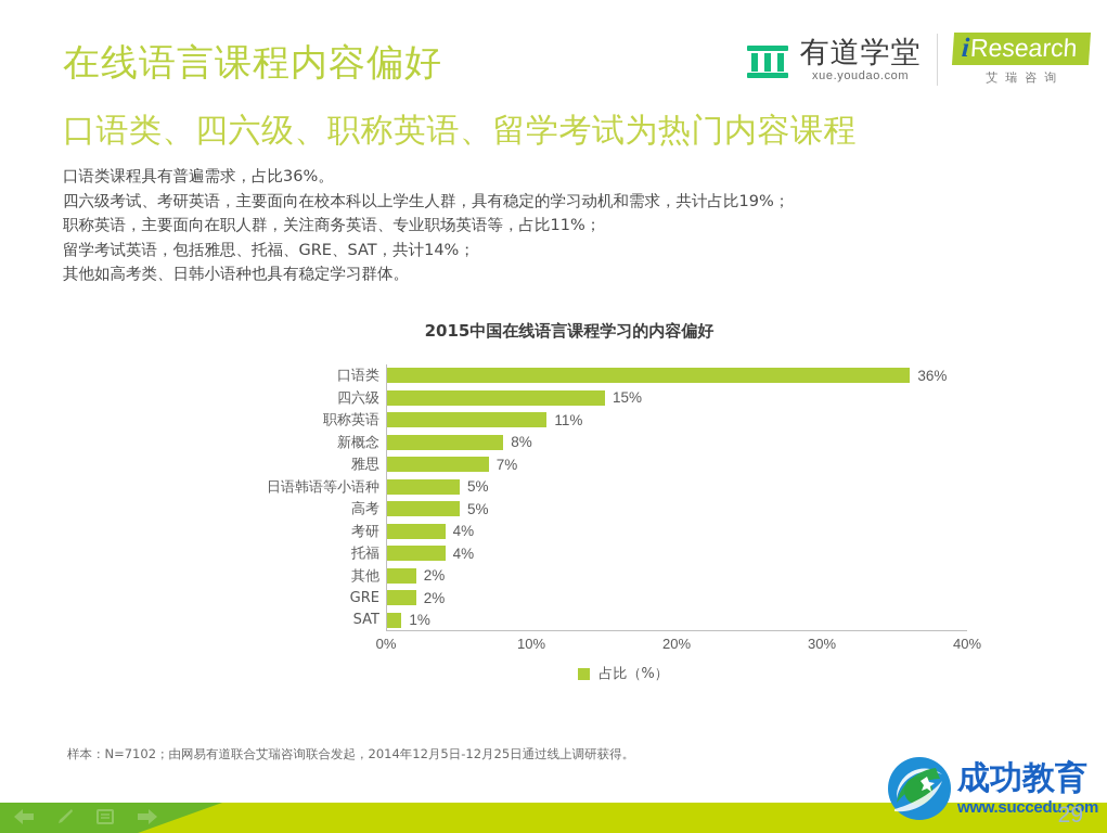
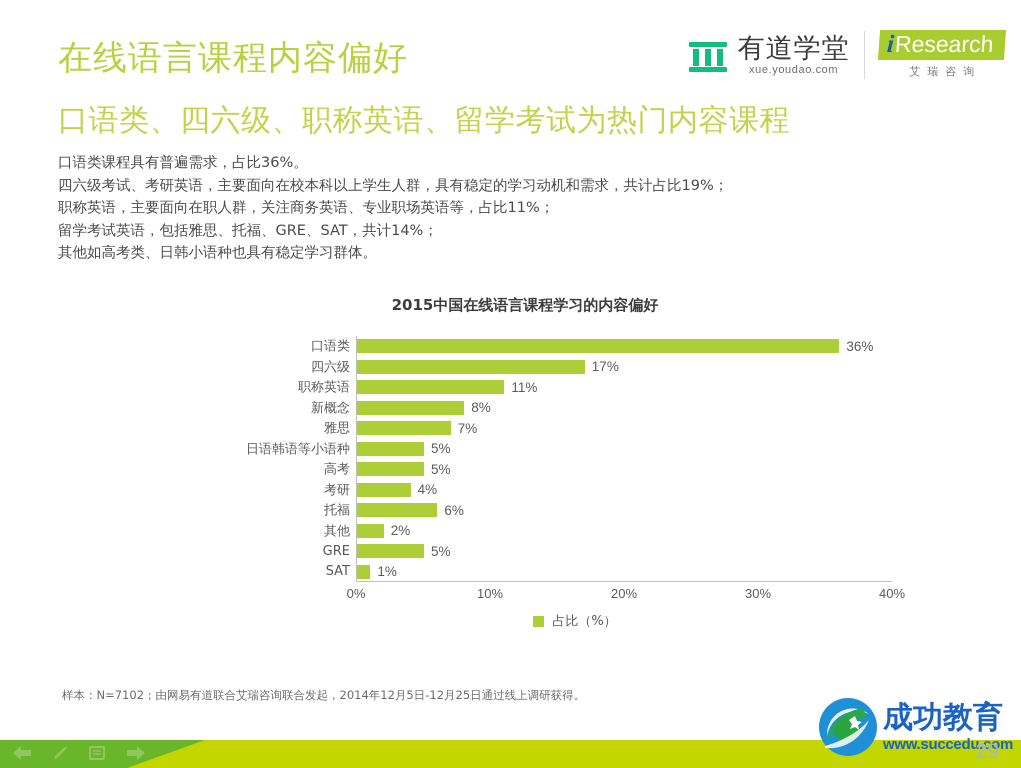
四六级: 15% -> 17%
托福: 4% -> 6%
GRE: 2% -> 5%
